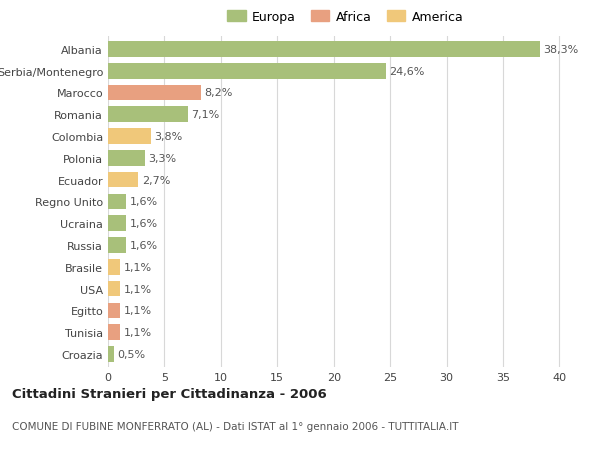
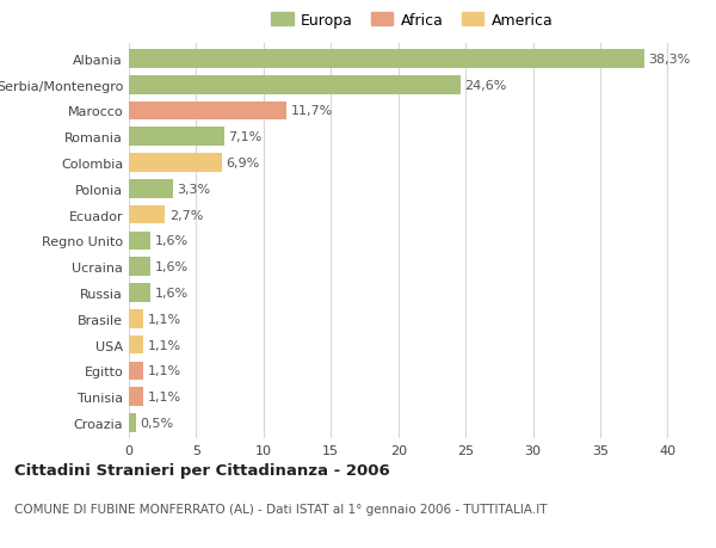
Marocco: 8,2% -> 11,7%
Colombia: 3,8% -> 6,9%
